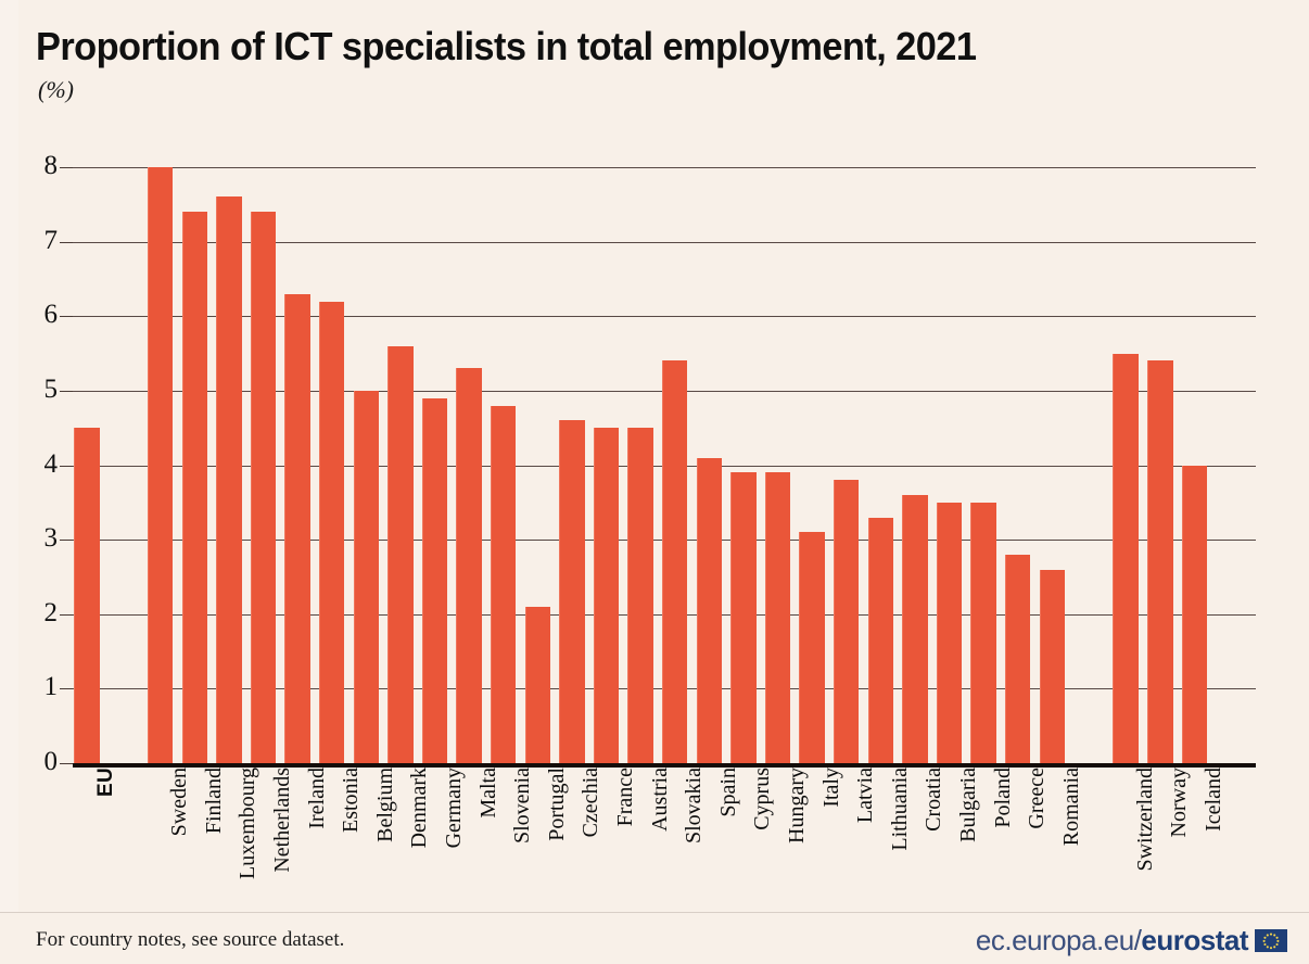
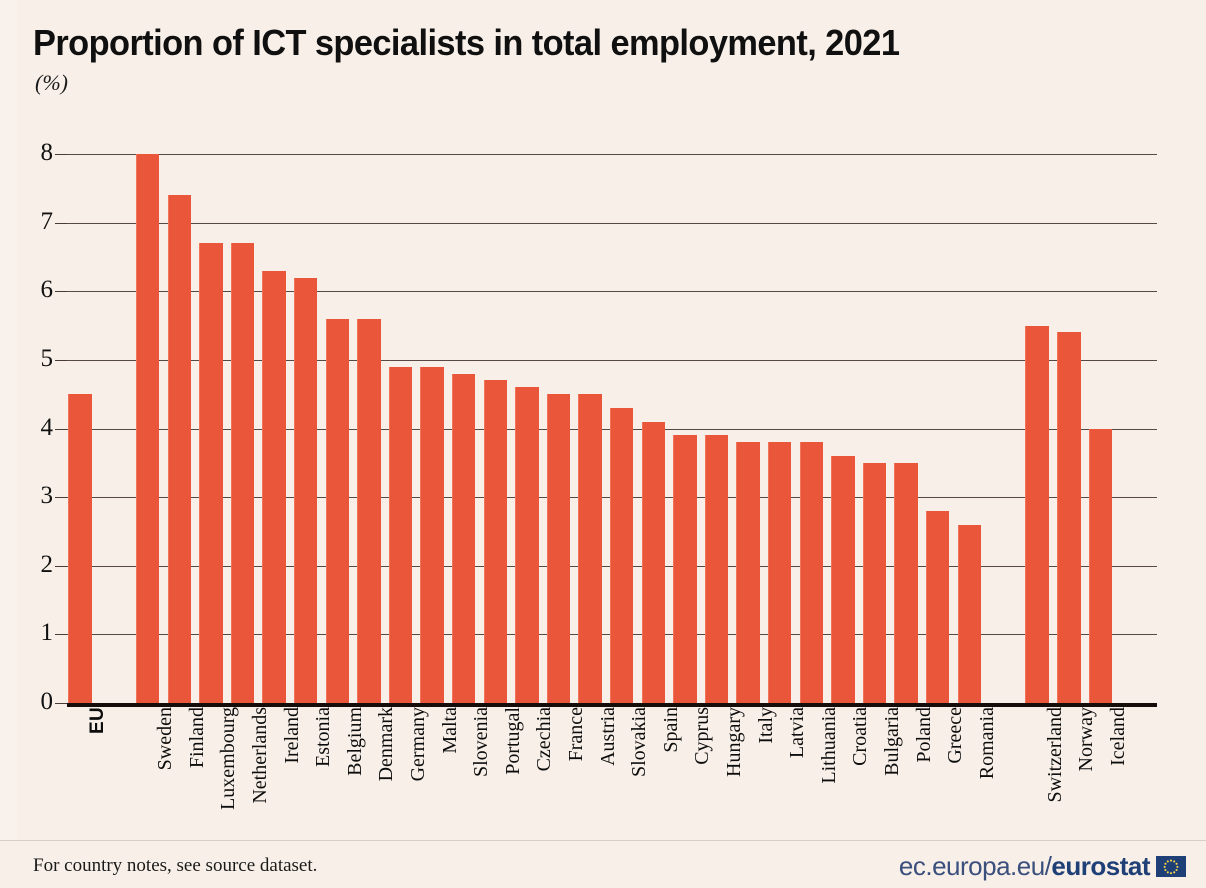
Luxembourg: 7.6 -> 6.7
Netherlands: 7.4 -> 6.7
Belgium: 5.0 -> 5.6
Malta: 5.3 -> 4.9
Portugal: 2.1 -> 4.7
Slovakia: 5.4 -> 4.3
Italy: 3.1 -> 3.8
Lithuania: 3.3 -> 3.8
